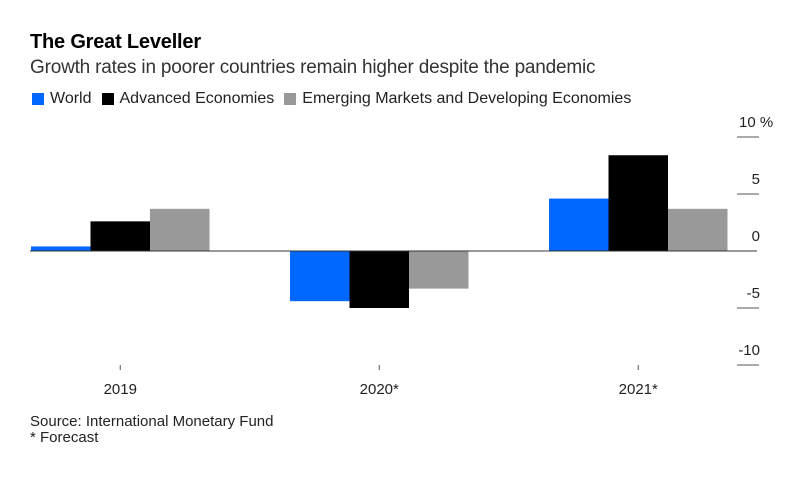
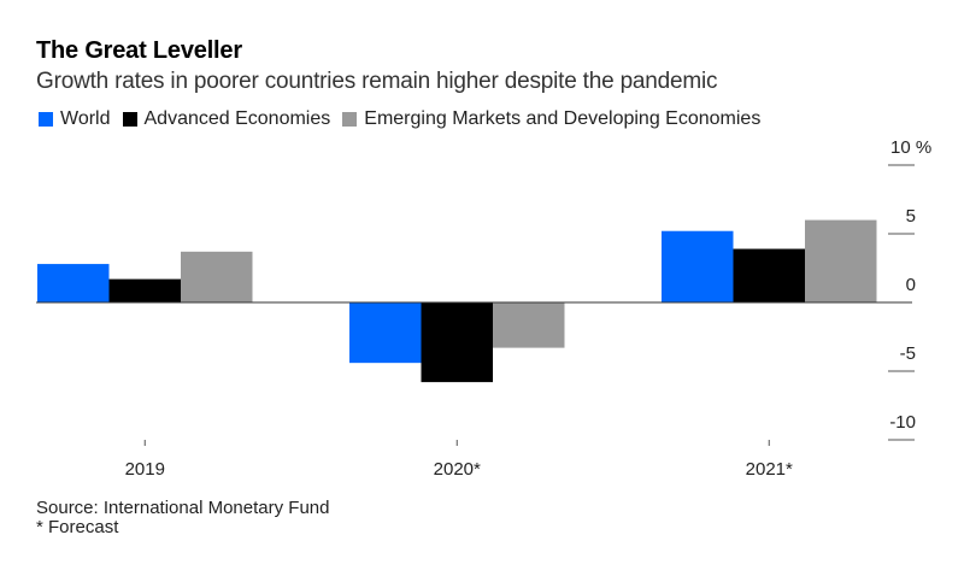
World/2019: 0.4 -> 2.8
Advanced Economies/2019: 2.6 -> 1.7
Advanced Economies/2020*: -5.0 -> -5.8
World/2021*: 4.6 -> 5.2
Advanced Economies/2021*: 8.4 -> 3.9
Emerging Markets and Developing Economies/2021*: 3.7 -> 6.0
